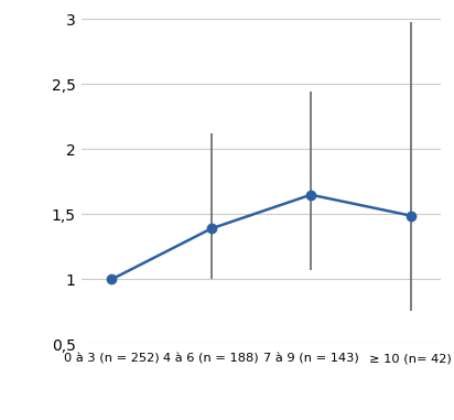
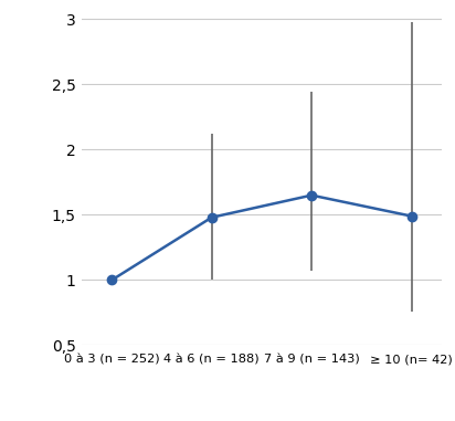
4 à 6 (n = 188): 1,39 -> 1,48
